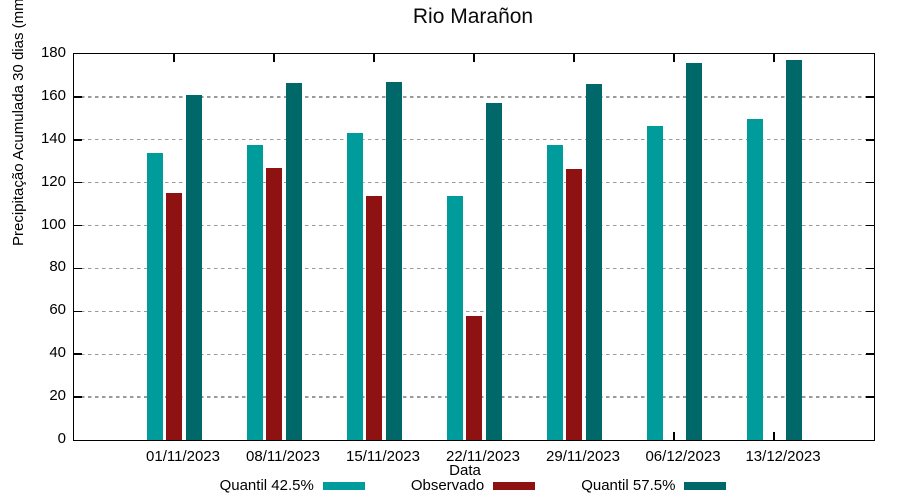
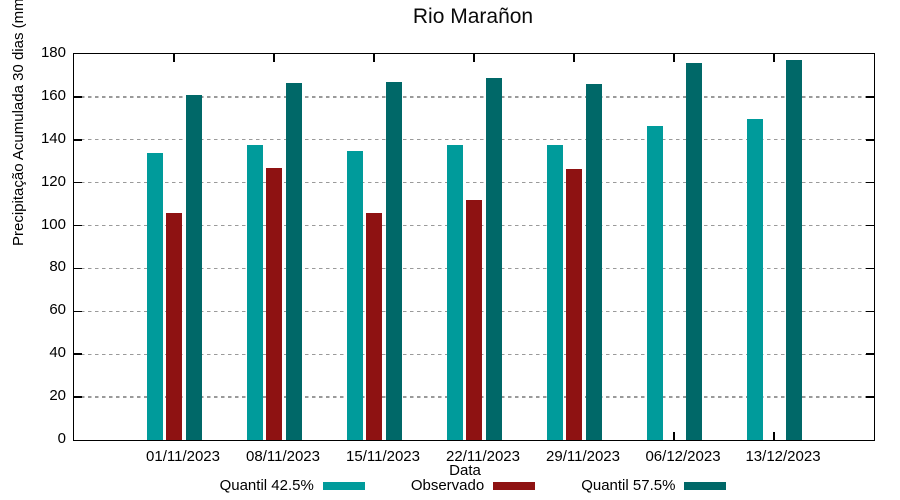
Observado/01/11/2023: 115 -> 106
Quantil 42.5%/15/11/2023: 143 -> 135
Observado/15/11/2023: 114 -> 106
Quantil 42.5%/22/11/2023: 114 -> 138
Observado/22/11/2023: 58 -> 112
Quantil 57.5%/22/11/2023: 157 -> 169
